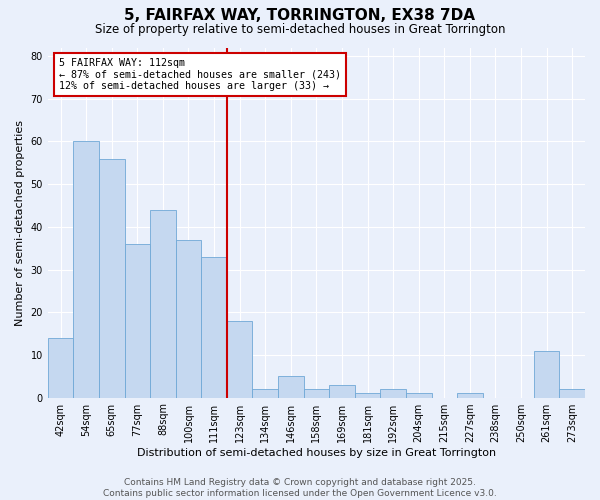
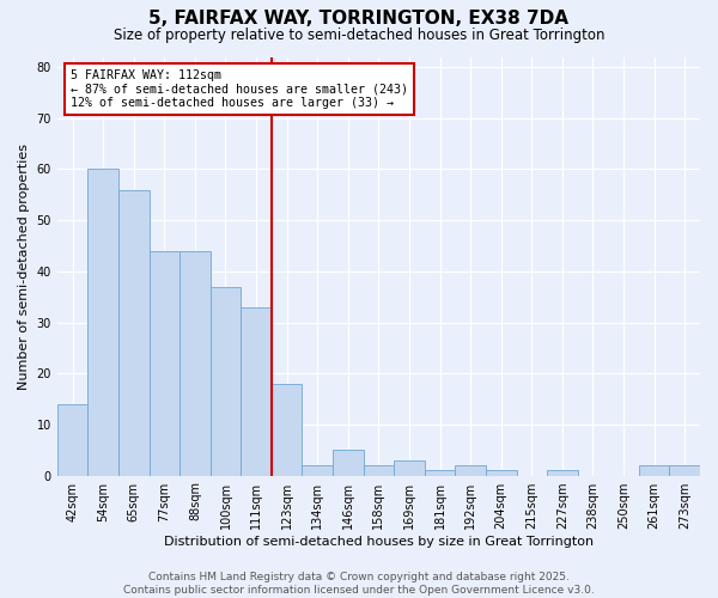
77sqm: 36 -> 44
261sqm: 11 -> 2
